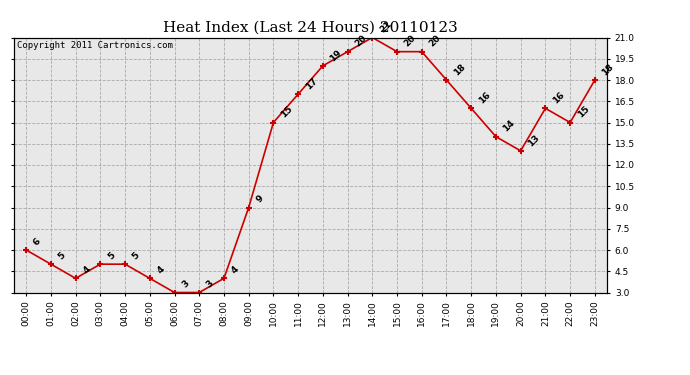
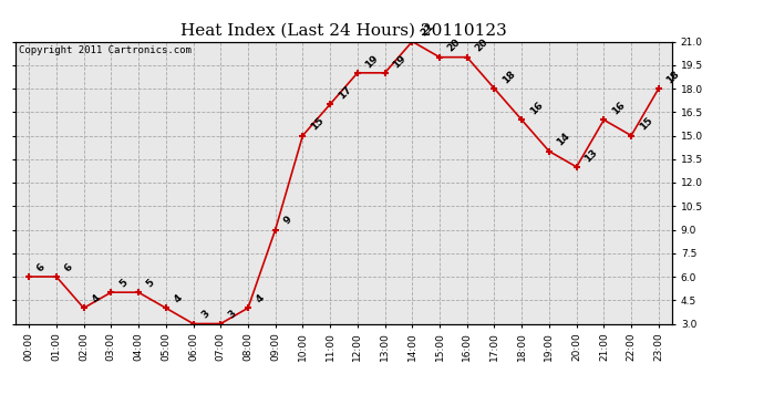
01:00: 5 -> 6
13:00: 20 -> 19
